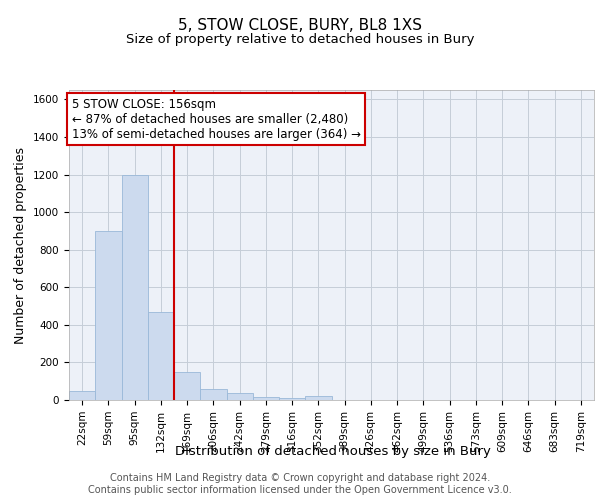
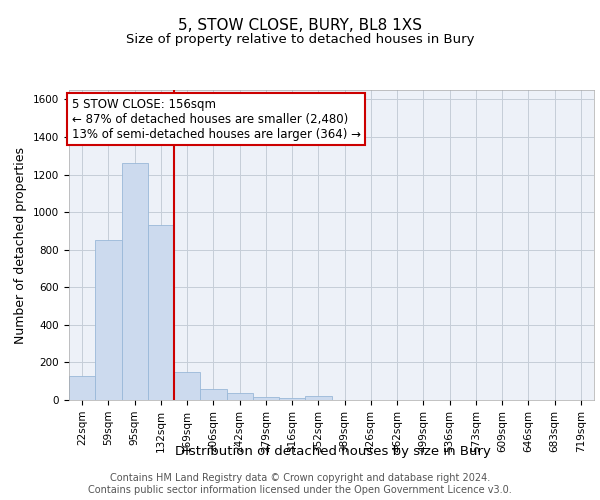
22sqm: 50 -> 130
59sqm: 900 -> 850
95sqm: 1200 -> 1260
132sqm: 470 -> 930
